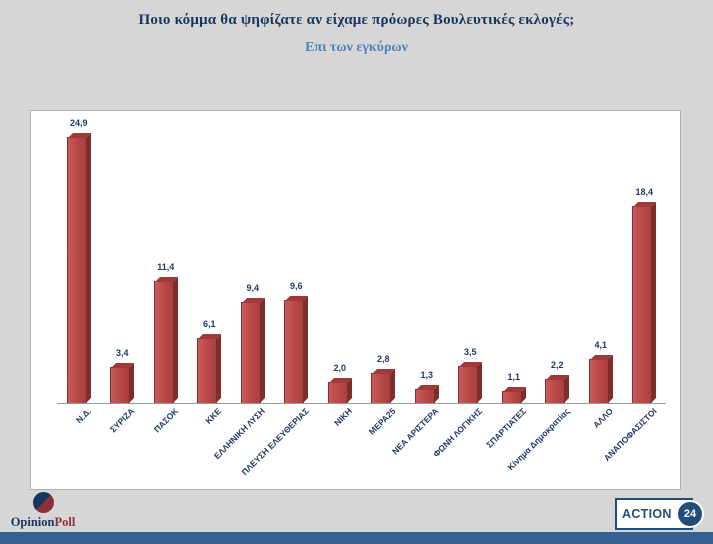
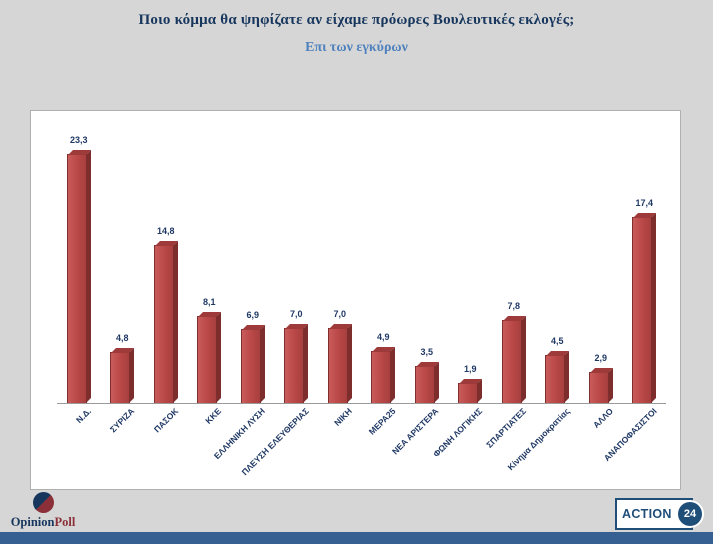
Ν.Δ.: 24,9 -> 23,3
ΣΥΡΙΖΑ: 3,4 -> 4,8
ΠΑΣΟΚ: 11,4 -> 14,8
ΚΚΕ: 6,1 -> 8,1
ΕΛΛΗΝΙΚΗ ΛΥΣΗ: 9,4 -> 6,9
ΠΛΕΥΣΗ ΕΛΕΥΘΕΡΙΑΣ: 9,6 -> 7,0
ΝΙΚΗ: 2,0 -> 7,0
ΜΕΡΑ25: 2,8 -> 4,9
ΝΕΑ ΑΡΙΣΤΕΡΑ: 1,3 -> 3,5
ΦΩΝΗ ΛΟΓΙΚΗΣ: 3,5 -> 1,9
ΣΠΑΡΤΙΑΤΕΣ: 1,1 -> 7,8
Κίνημα Δημοκρατίας: 2,2 -> 4,5
ΑΛΛΟ: 4,1 -> 2,9
ΑΝΑΠΟΦΑΣΙΣΤΟΙ: 18,4 -> 17,4
